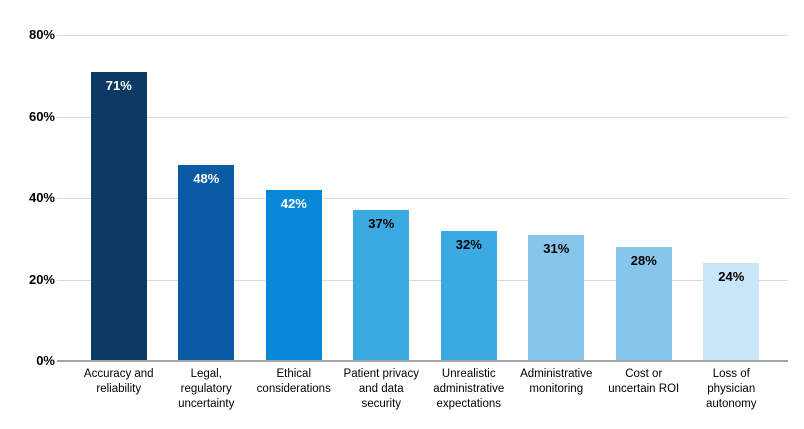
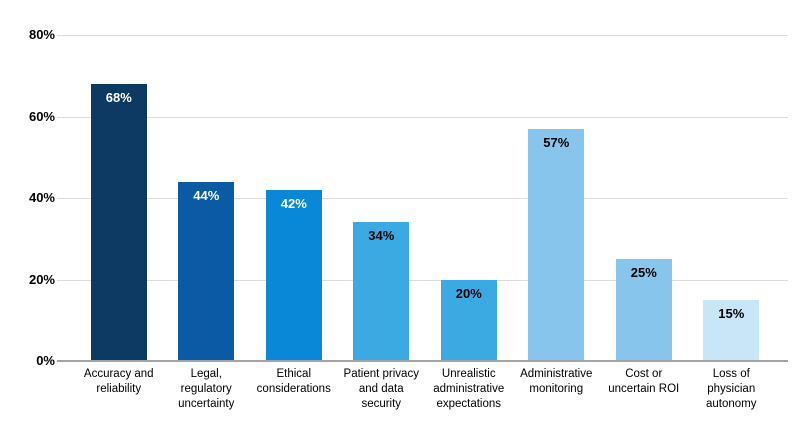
Accuracy and reliability: 71% -> 68%
Legal, regulatory uncertainty: 48% -> 44%
Patient privacy and data security: 37% -> 34%
Unrealistic administrative expectations: 32% -> 20%
Administrative monitoring: 31% -> 57%
Cost or uncertain ROI: 28% -> 25%
Loss of physician autonomy: 24% -> 15%
